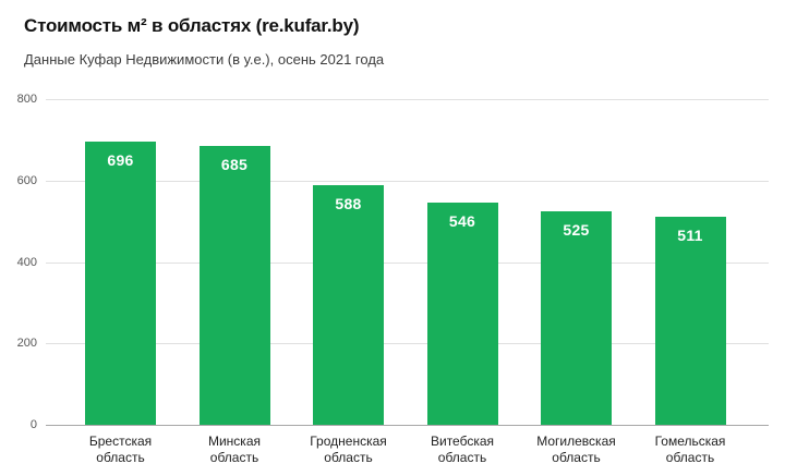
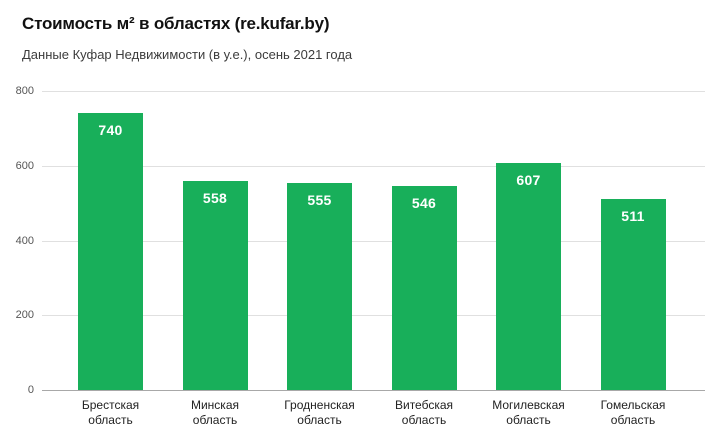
Брестская область: 696 -> 740
Минская область: 685 -> 558
Гродненская область: 588 -> 555
Могилевская область: 525 -> 607
